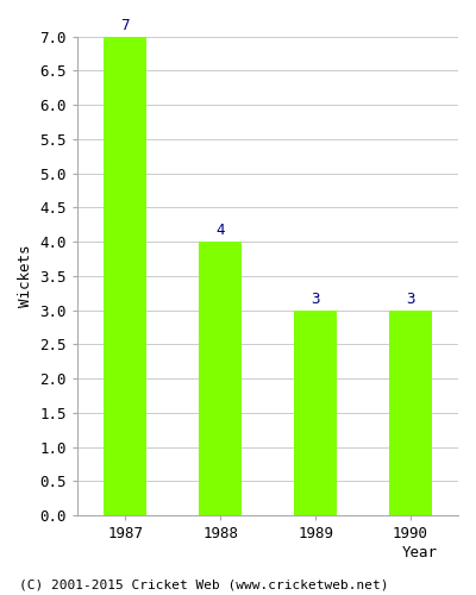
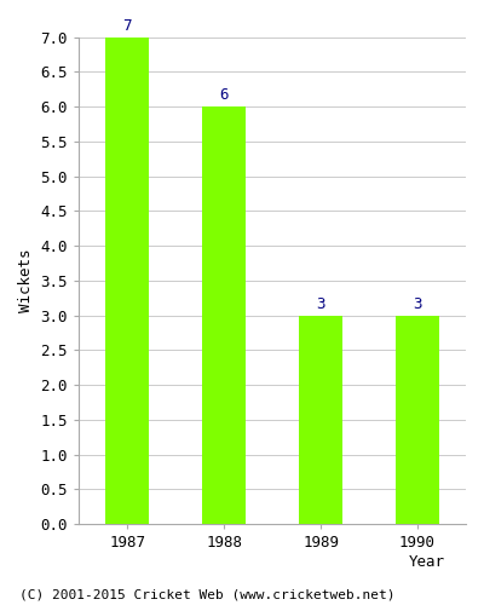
1988: 4 -> 6
